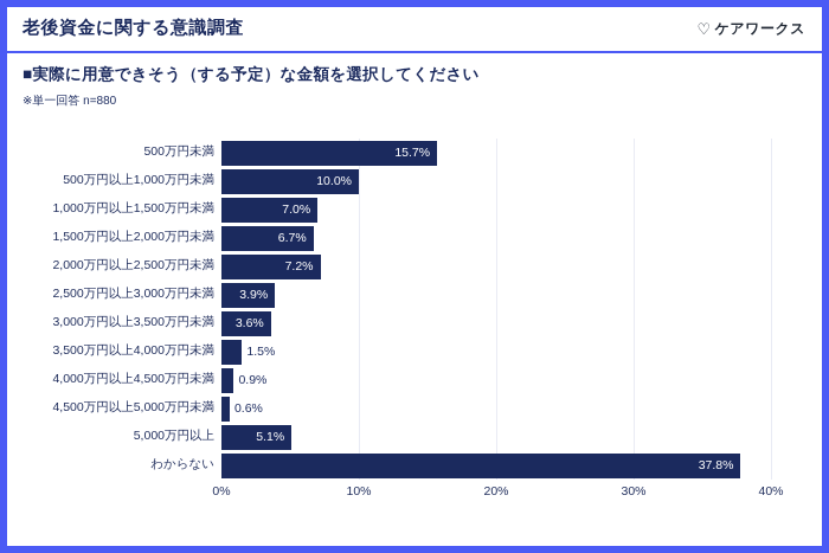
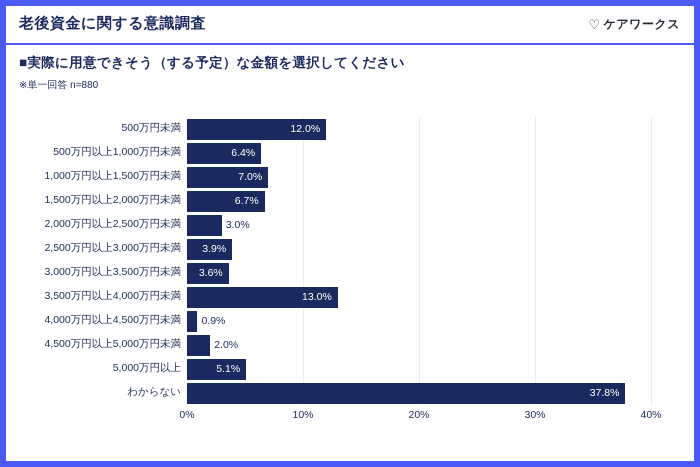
500万円未満: 15.7% -> 12.0%
500万円以上1,000万円未満: 10.0% -> 6.4%
2,000万円以上2,500万円未満: 7.2% -> 3.0%
3,500万円以上4,000万円未満: 1.5% -> 13.0%
4,500万円以上5,000万円未満: 0.6% -> 2.0%
